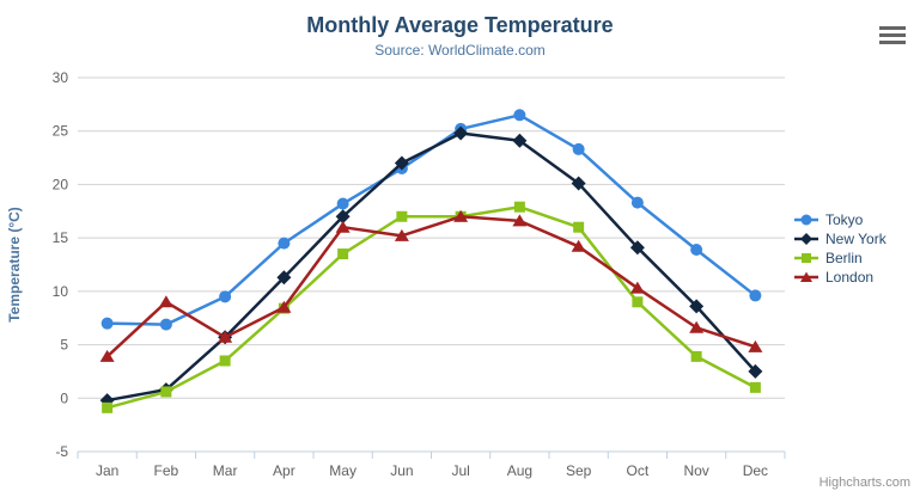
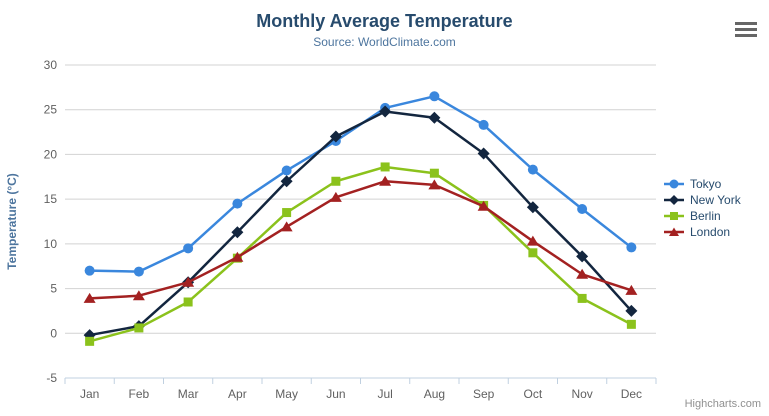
London/Feb: 9 -> 4
London/May: 16 -> 12
Berlin/Jul: 17 -> 19
Berlin/Sep: 16 -> 14
